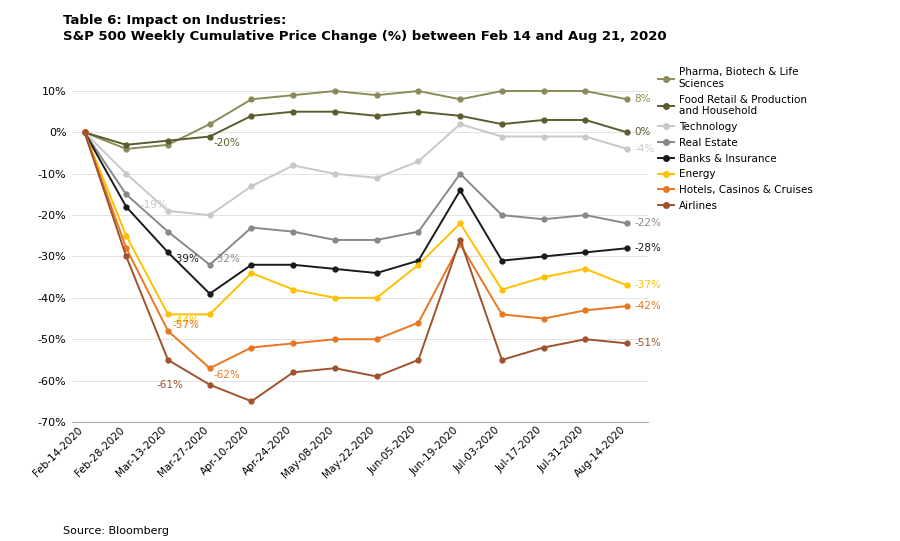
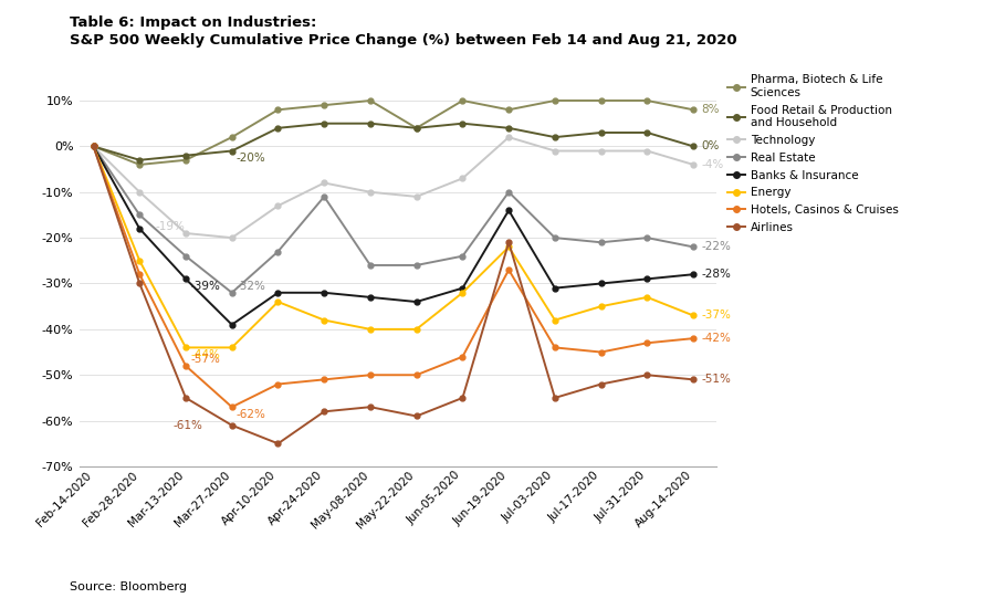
Real Estate/Apr-24-2020: -24% -> -11%
Pharma, Biotech & Life Sciences/May-22-2020: 9% -> 4%
Airlines/Jun-19-2020: -26% -> -21%
